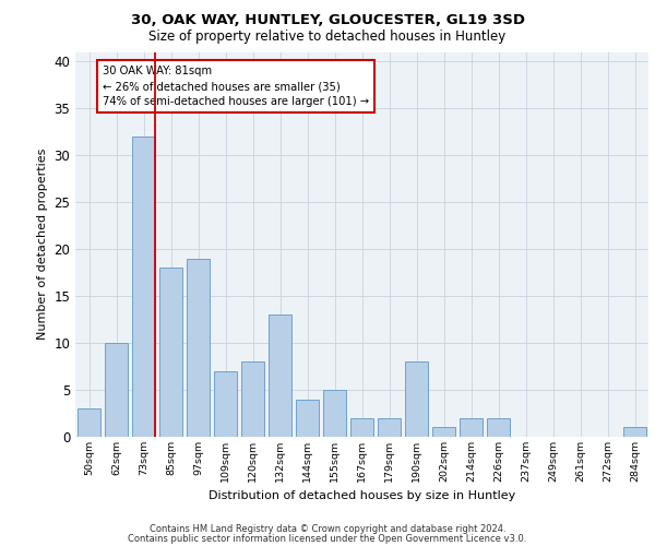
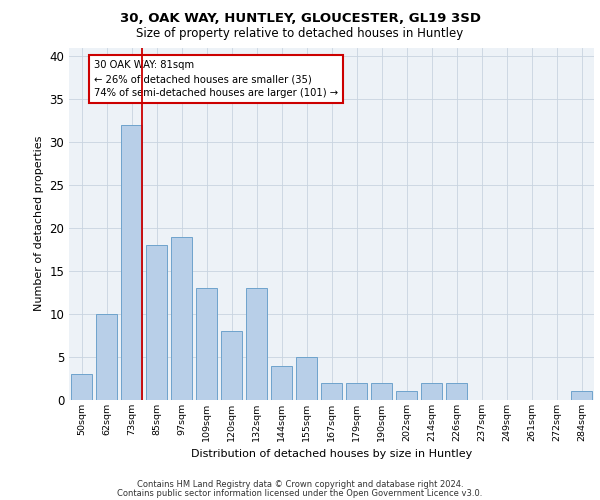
109sqm: 7 -> 13
190sqm: 8 -> 2
